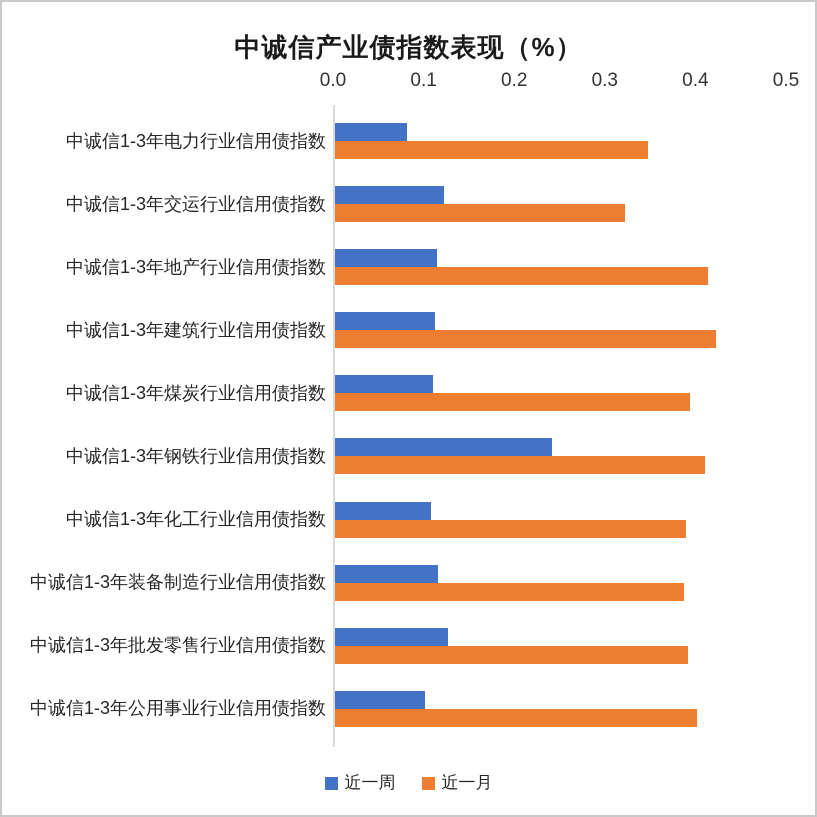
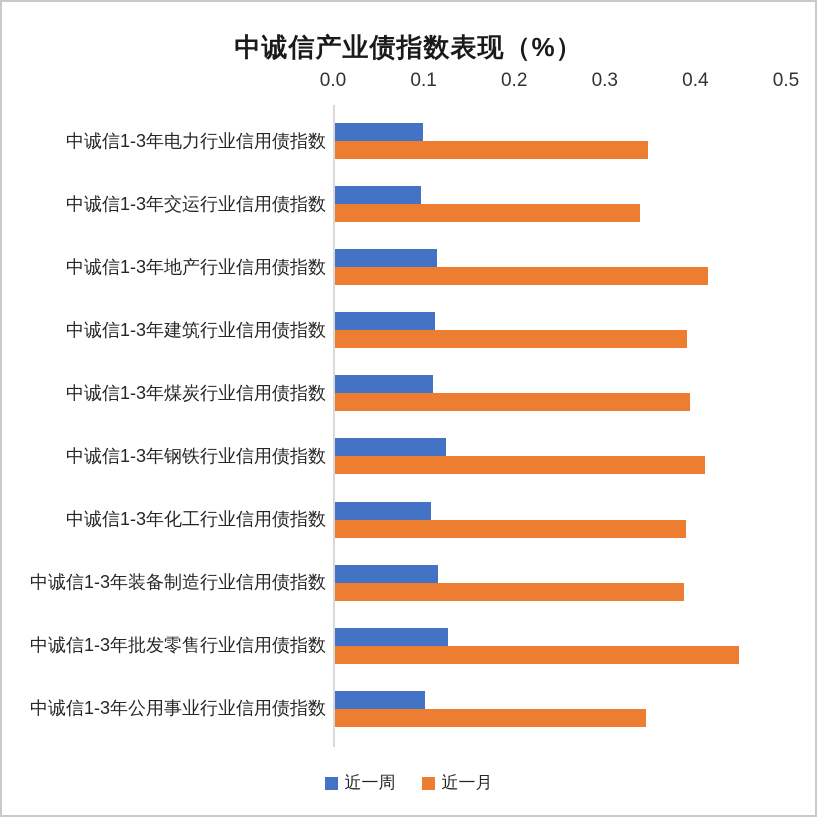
近一周/中诚信1-3年电力行业信用债指数: 0.08 -> 0.10
近一周/中诚信1-3年交运行业信用债指数: 0.12 -> 0.10
近一月/中诚信1-3年交运行业信用债指数: 0.32 -> 0.34
近一月/中诚信1-3年建筑行业信用债指数: 0.42 -> 0.39
近一周/中诚信1-3年钢铁行业信用债指数: 0.24 -> 0.12
近一月/中诚信1-3年批发零售行业信用债指数: 0.39 -> 0.45
近一月/中诚信1-3年公用事业行业信用债指数: 0.40 -> 0.34
